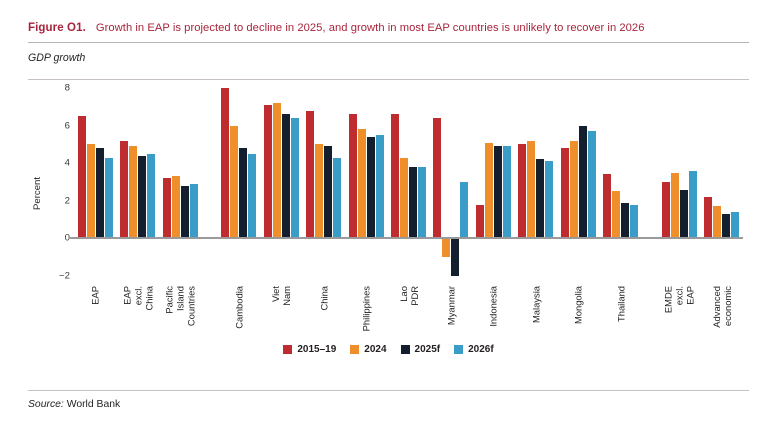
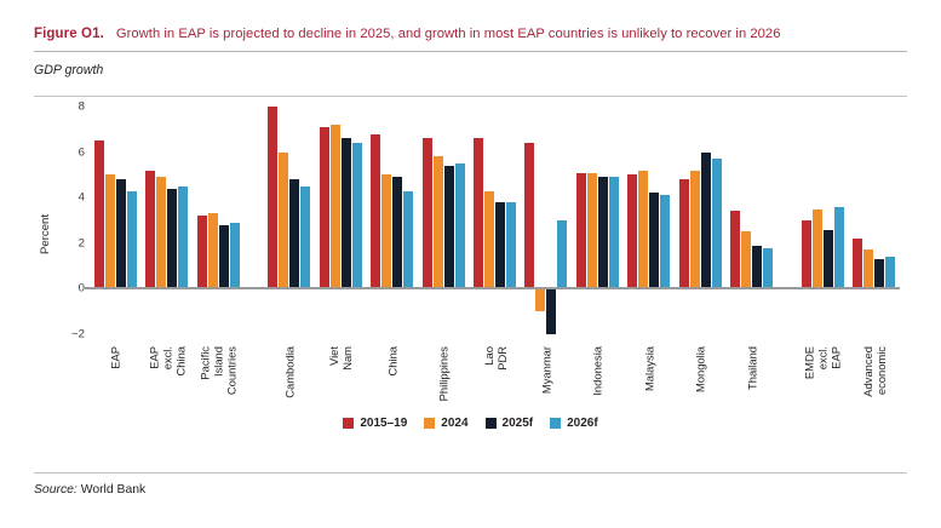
2015–19/Indonesia: 1.8 -> 5.1
